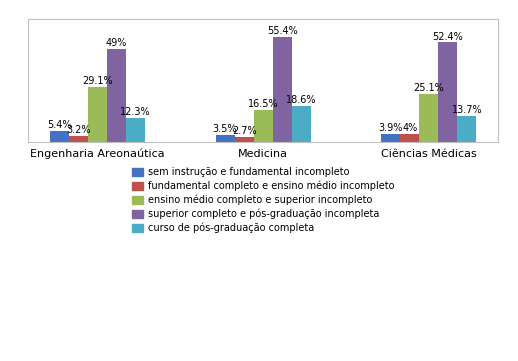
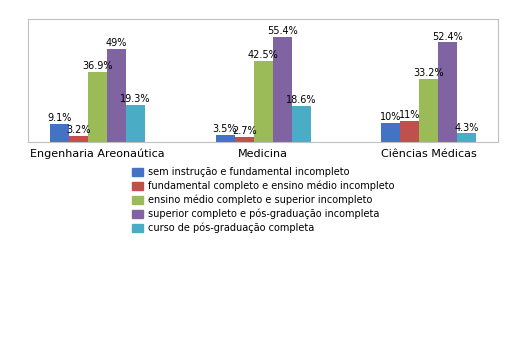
sem instrução e fundamental incompleto/Engenharia Areonaútica: 5.4% -> 9.1%
ensino médio completo e superior incompleto/Engenharia Areonaútica: 29.1% -> 36.9%
curso de pós-graduação completa/Engenharia Areonaútica: 12.3% -> 19.3%
ensino médio completo e superior incompleto/Medicina: 16.5% -> 42.5%
sem instrução e fundamental incompleto/Ciências Médicas: 3.9% -> 10%
fundamental completo e ensino médio incompleto/Ciências Médicas: 4% -> 11%
ensino médio completo e superior incompleto/Ciências Médicas: 25.1% -> 33.2%
curso de pós-graduação completa/Ciências Médicas: 13.7% -> 4.3%
